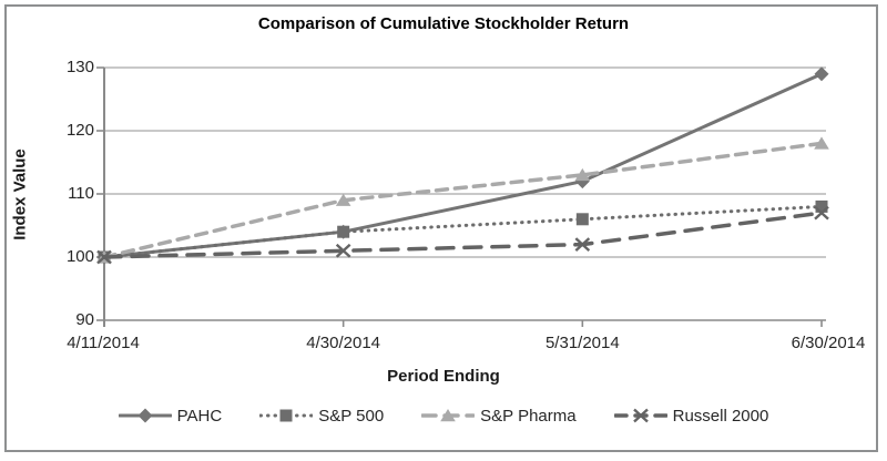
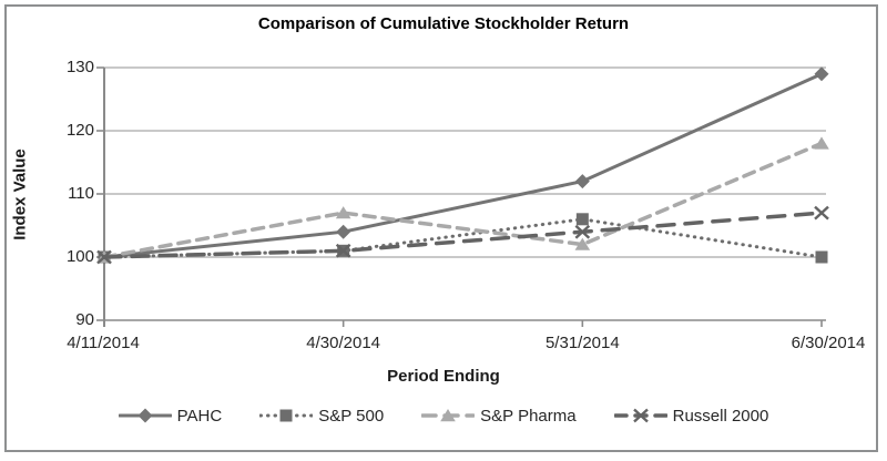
S&P 500/4/30/2014: 104 -> 101
S&P Pharma/4/30/2014: 109 -> 107
S&P Pharma/5/31/2014: 113 -> 102
Russell 2000/5/31/2014: 102 -> 104
S&P 500/6/30/2014: 108 -> 100
